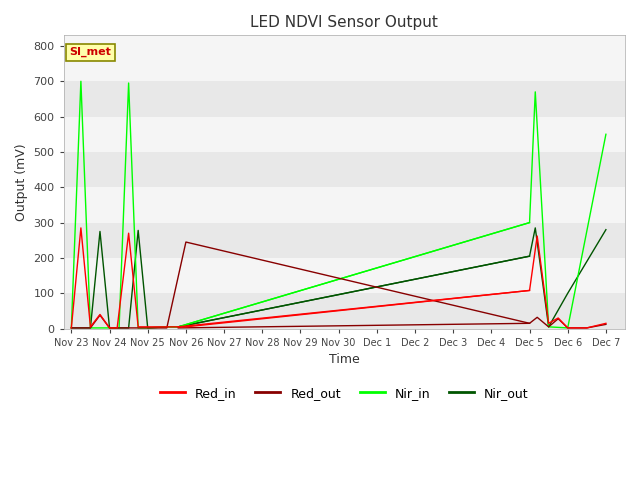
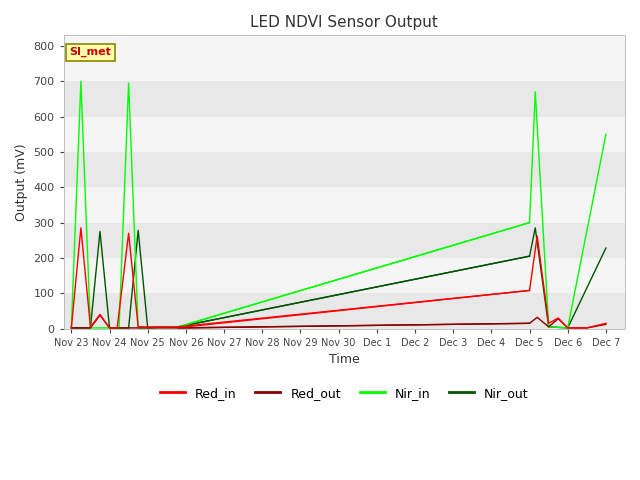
Red_out/Nov 26: 245 -> 2
Nir_out/Dec 6: 100 -> 2
Nir_out/Dec 7: 280 -> 228
